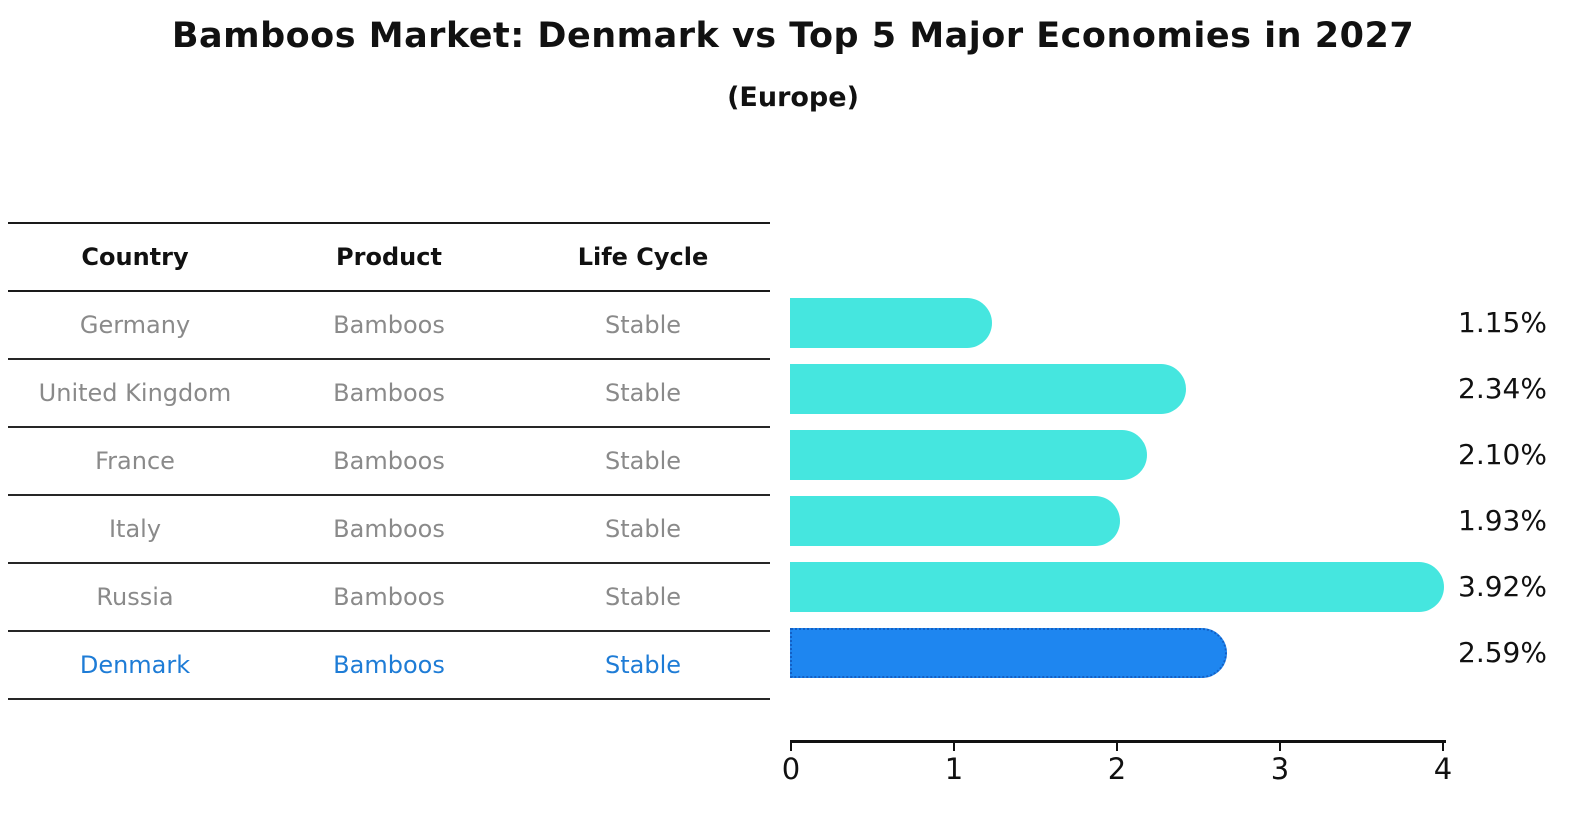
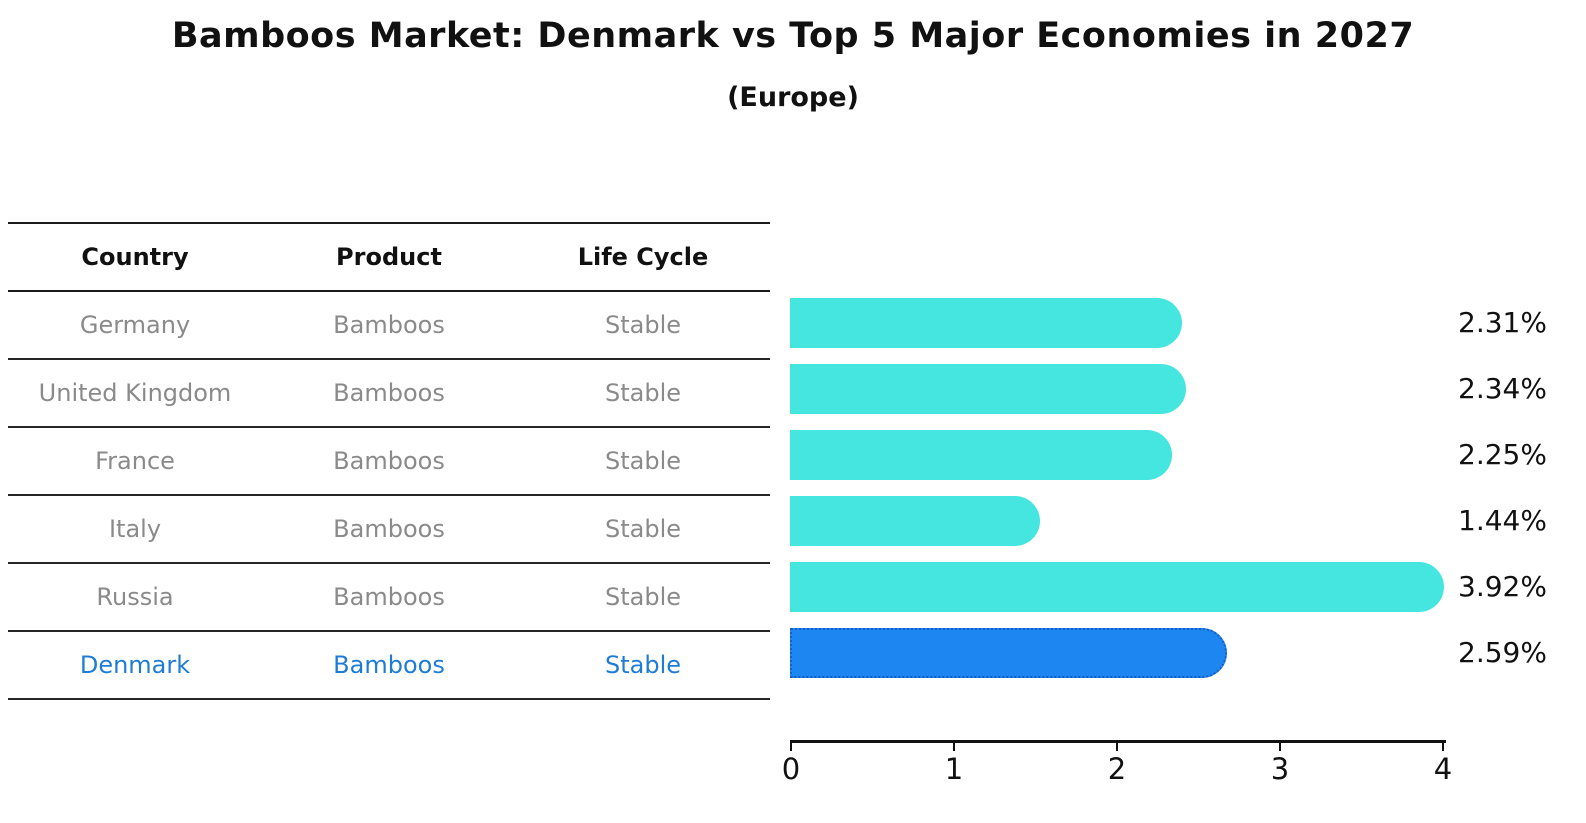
Germany: 1.15% -> 2.31%
France: 2.10% -> 2.25%
Italy: 1.93% -> 1.44%
